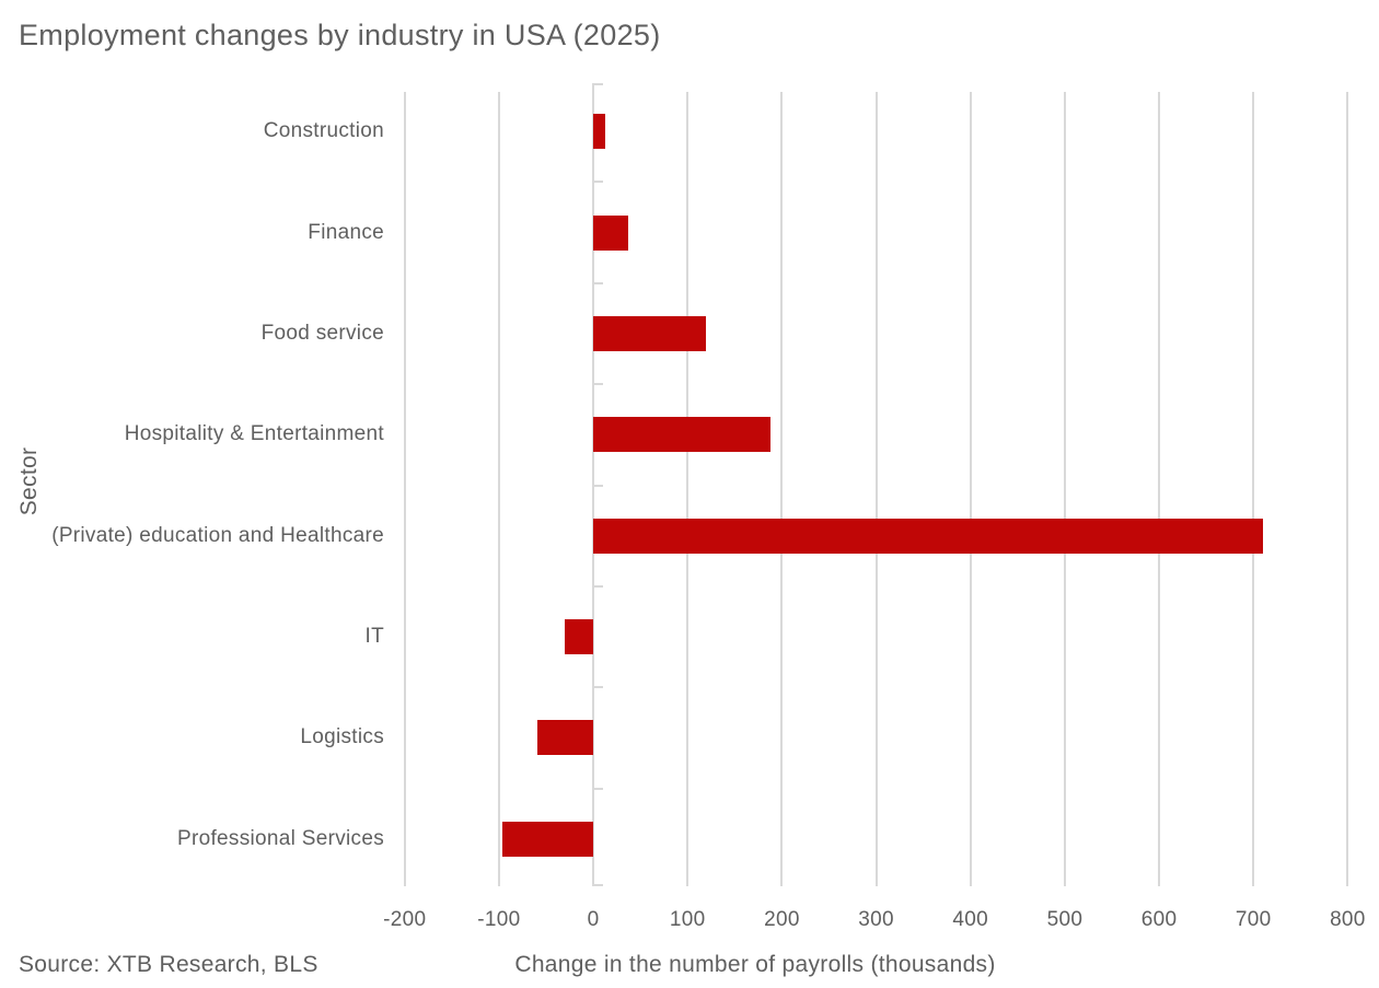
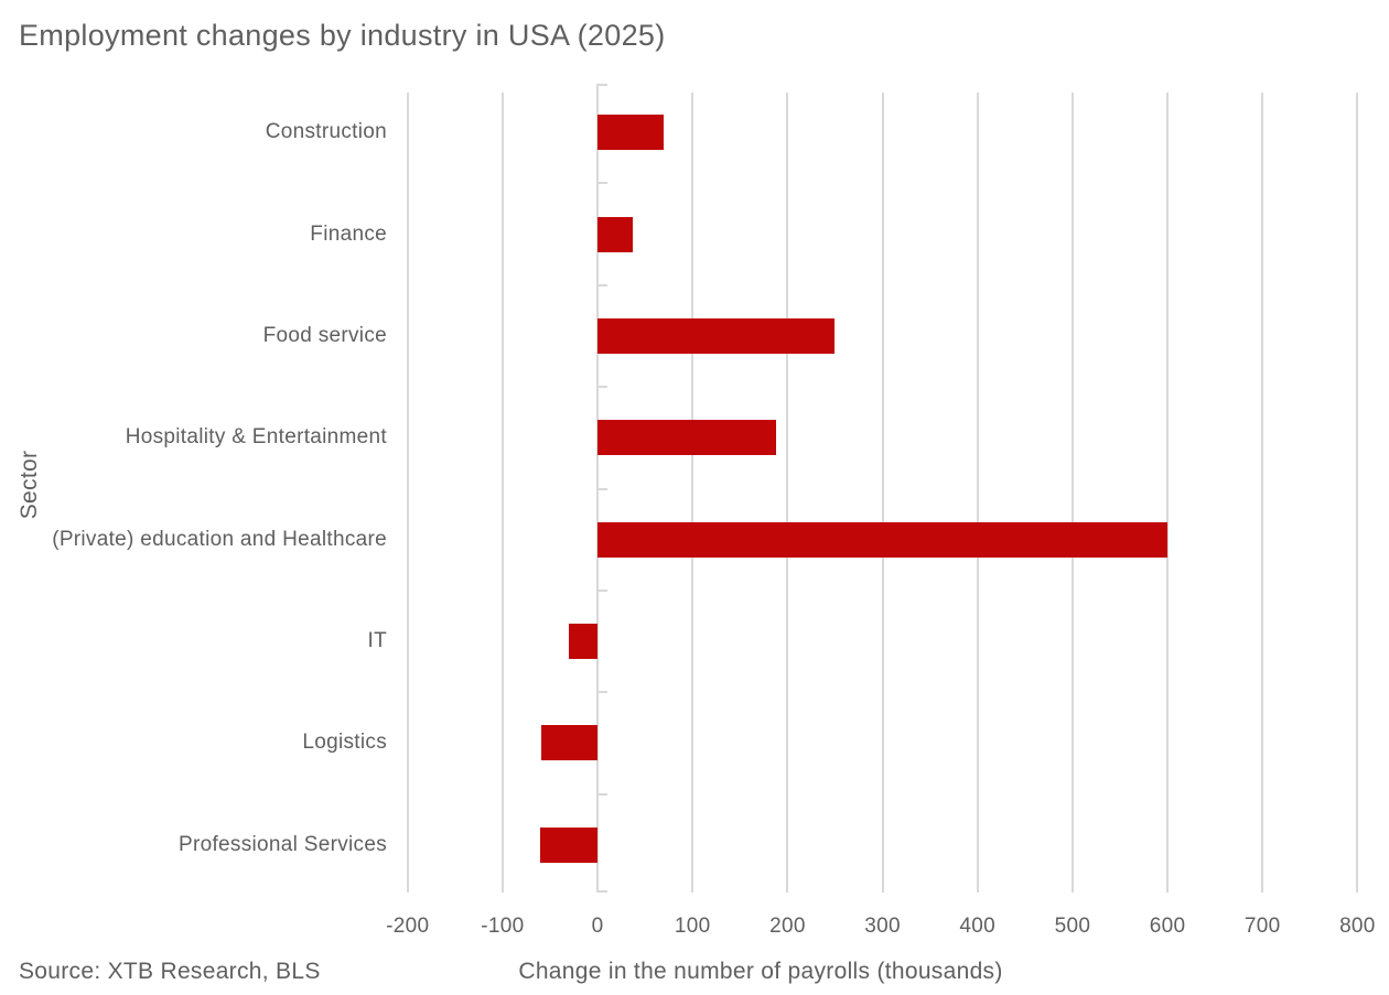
Construction: 10 -> 70
Food service: 120 -> 250
(Private) education and Healthcare: 710 -> 600
Professional Services: -100 -> -60
